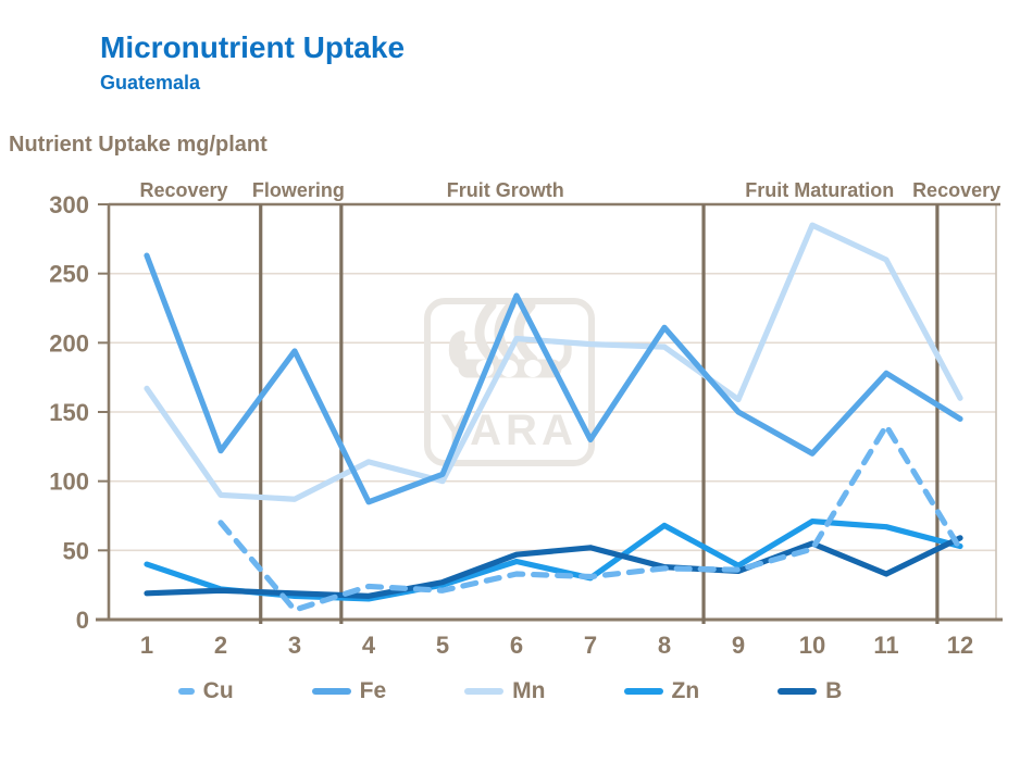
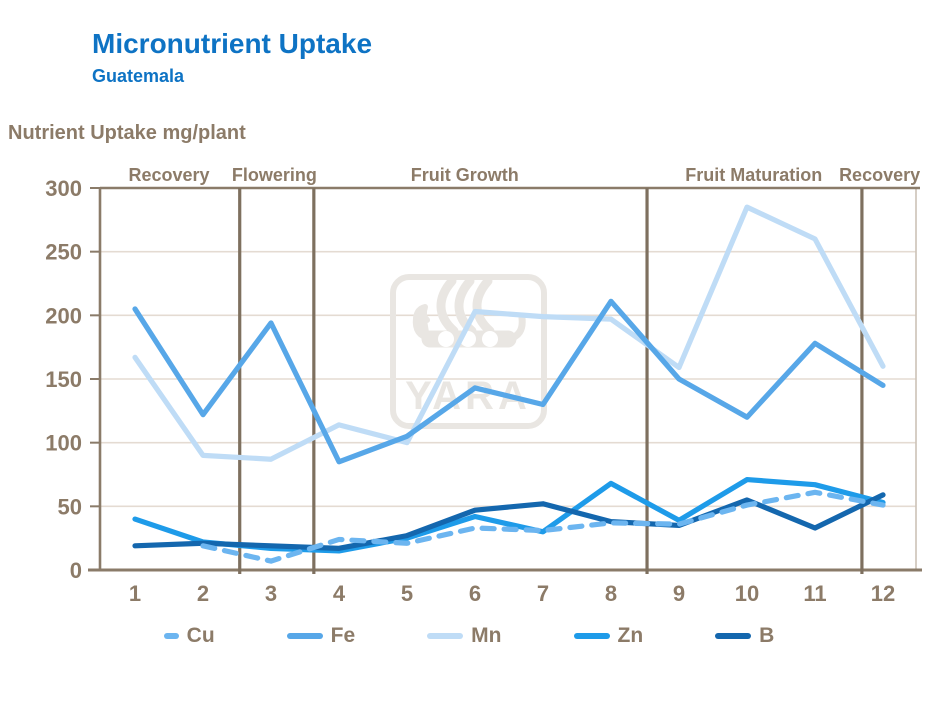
Fe/1: 263 -> 205
Cu/2: 70 -> 19
Fe/6: 234 -> 143
Cu/11: 140 -> 61
